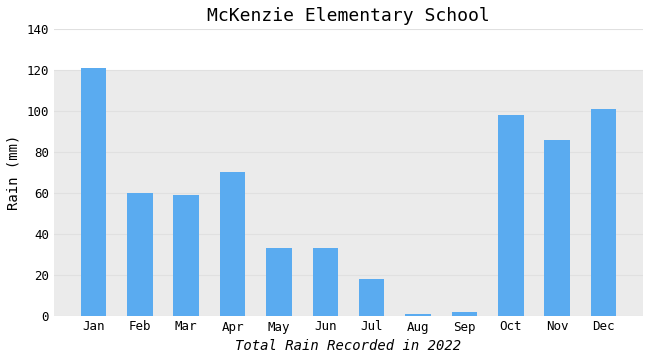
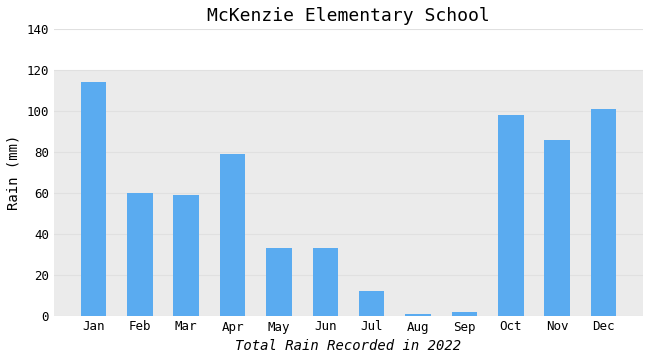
Jan: 121 -> 114
Apr: 70 -> 79
Jul: 18 -> 12
